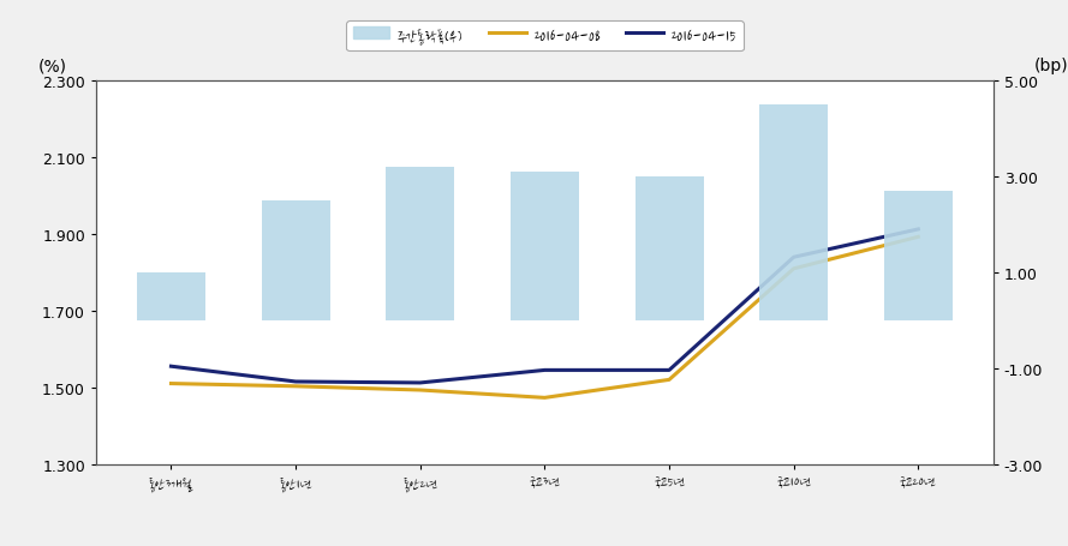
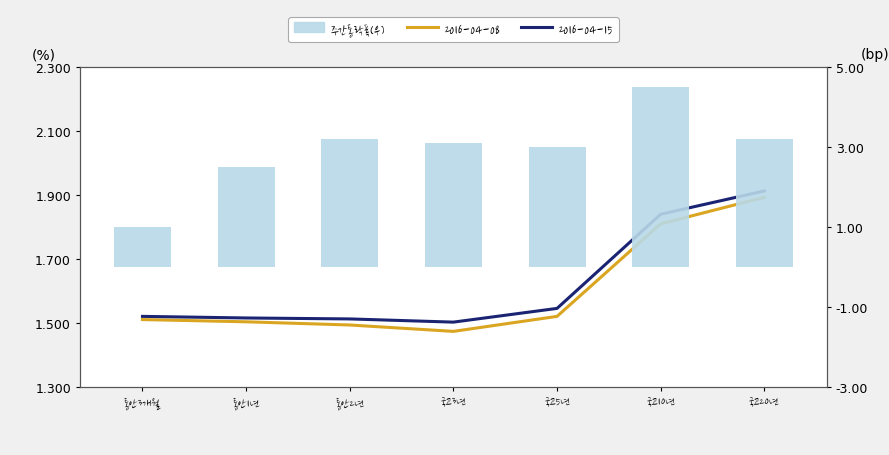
2016-04-15/통안3개월: 1.555 -> 1.520
2016-04-15/국고3년: 1.545 -> 1.502
주간통락폭(우)/국고20년: 2.7 -> 3.2
